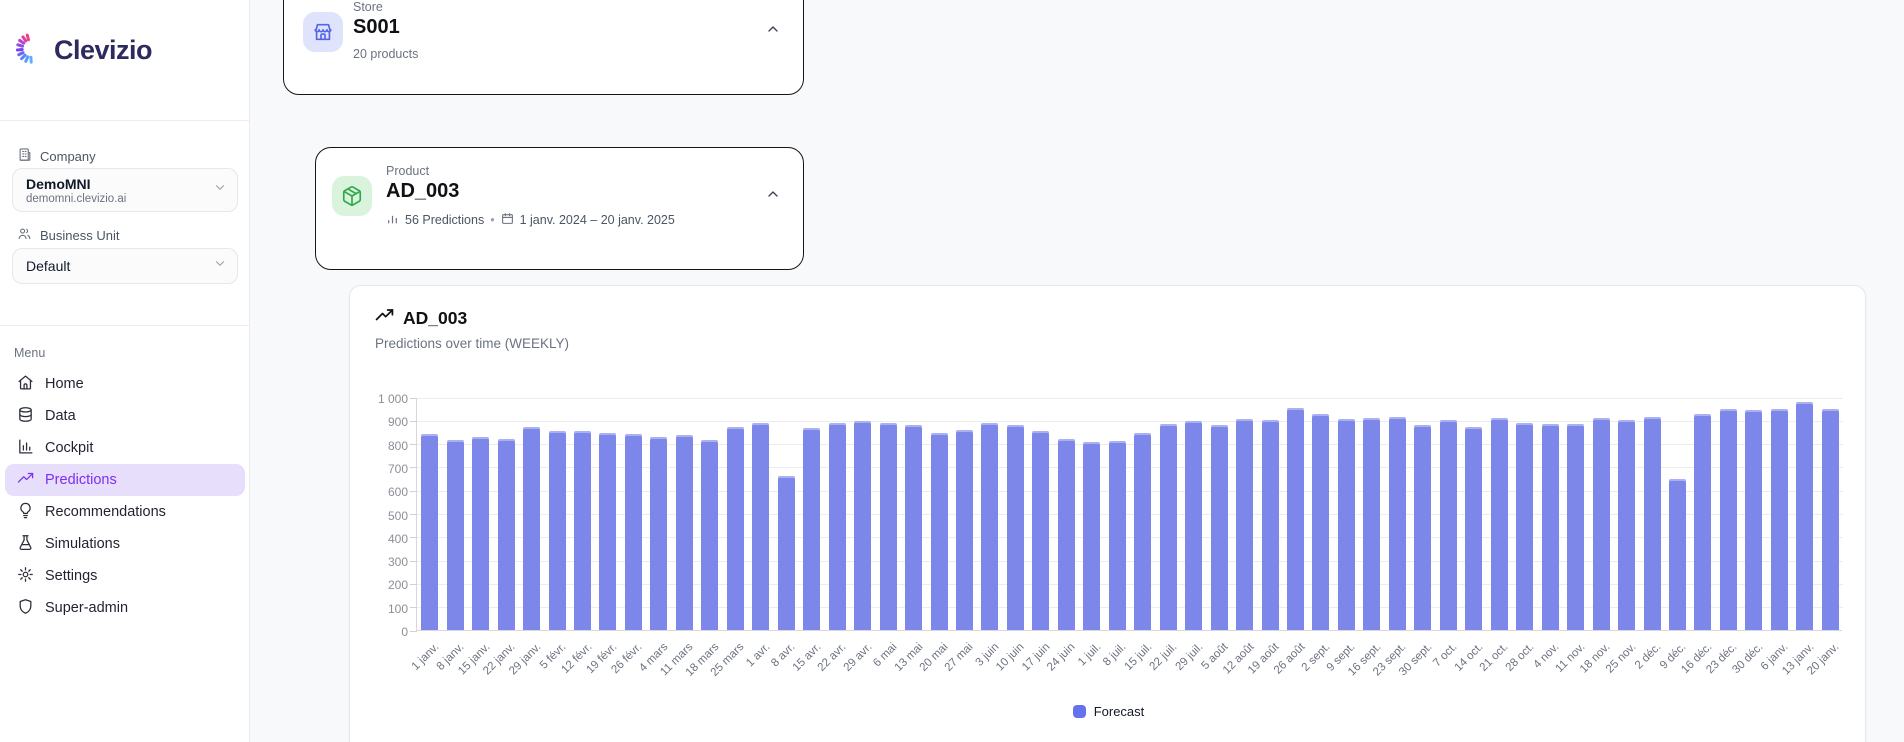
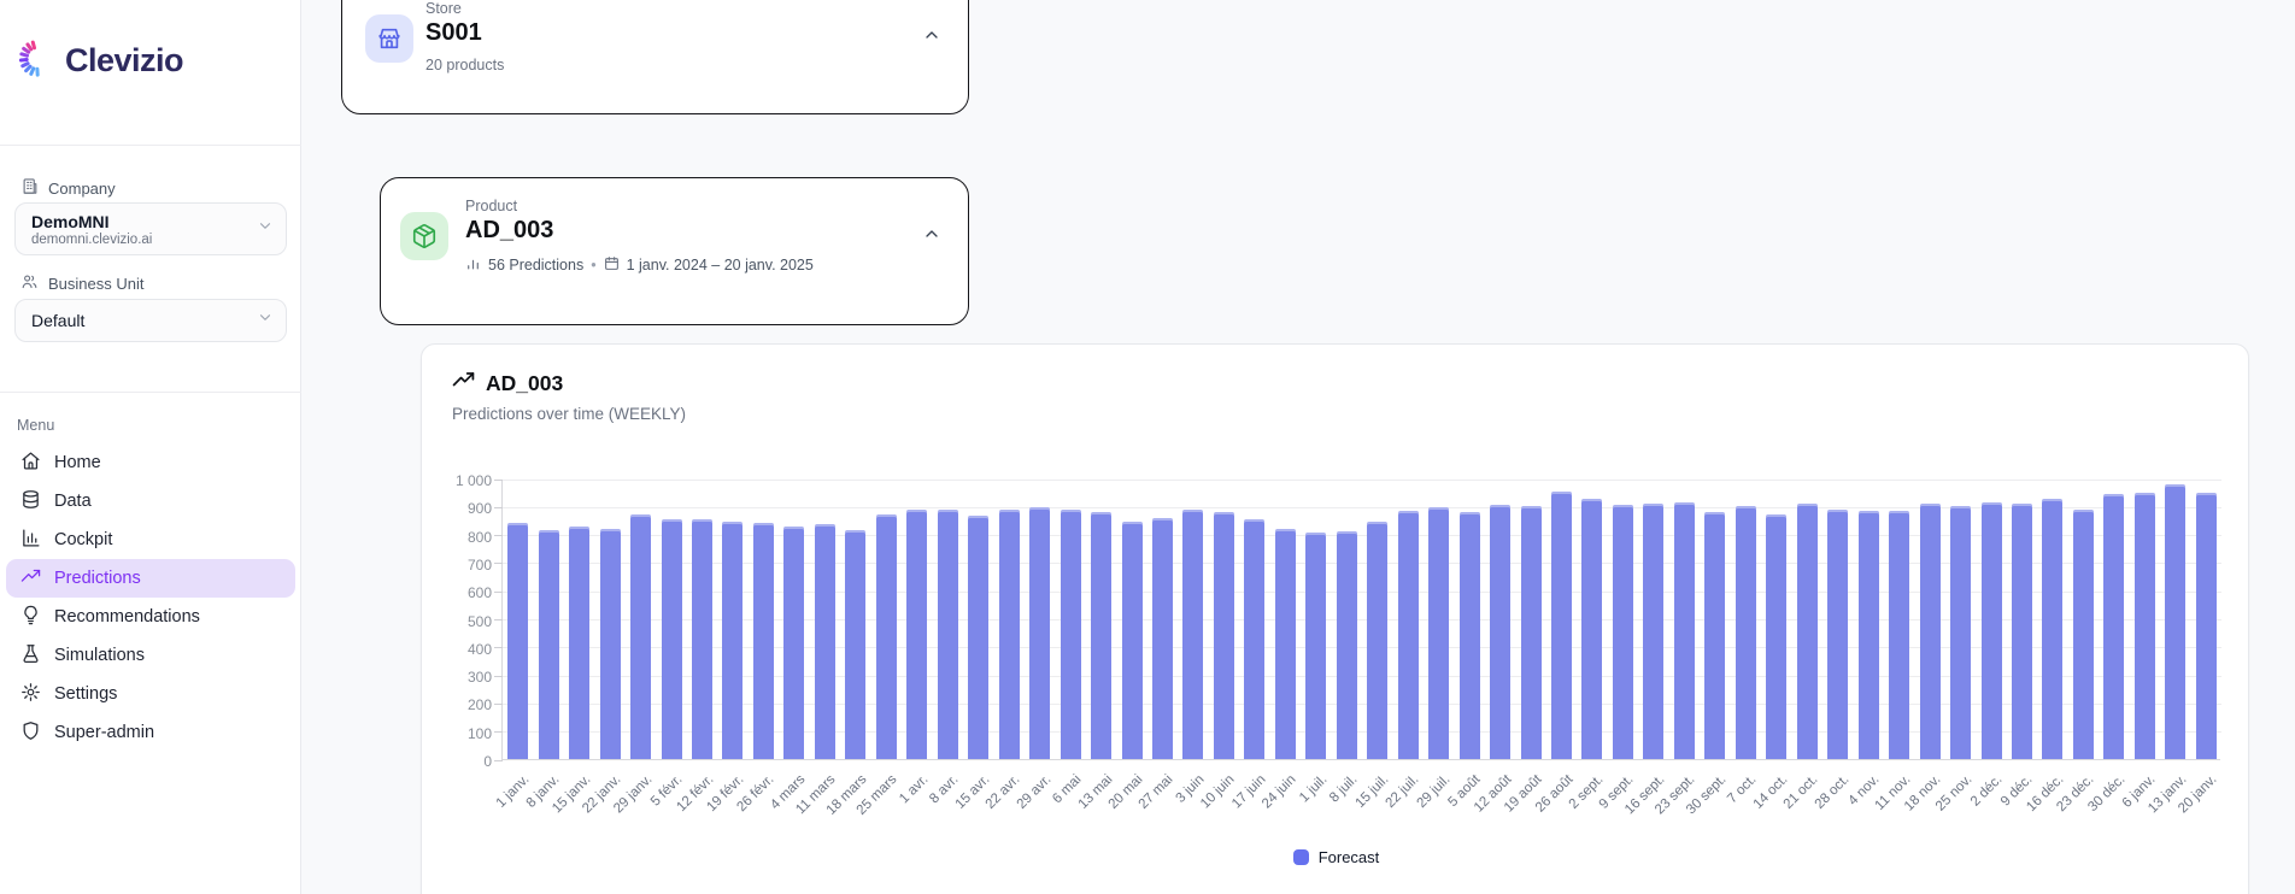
8 avr.: 660 -> 890
9 déc.: 650 -> 910
23 déc.: 950 -> 890
